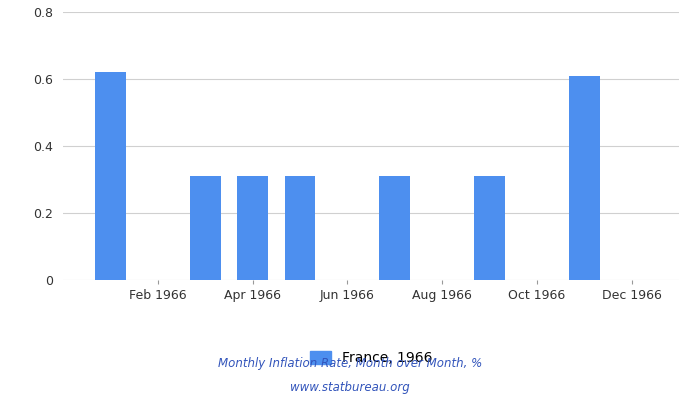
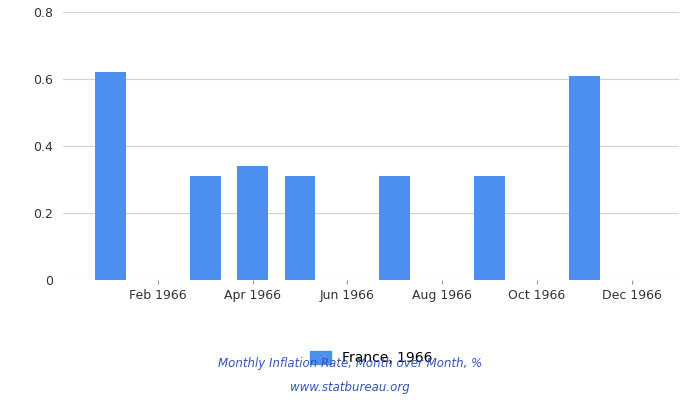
Apr 1966: 0.31 -> 0.34
